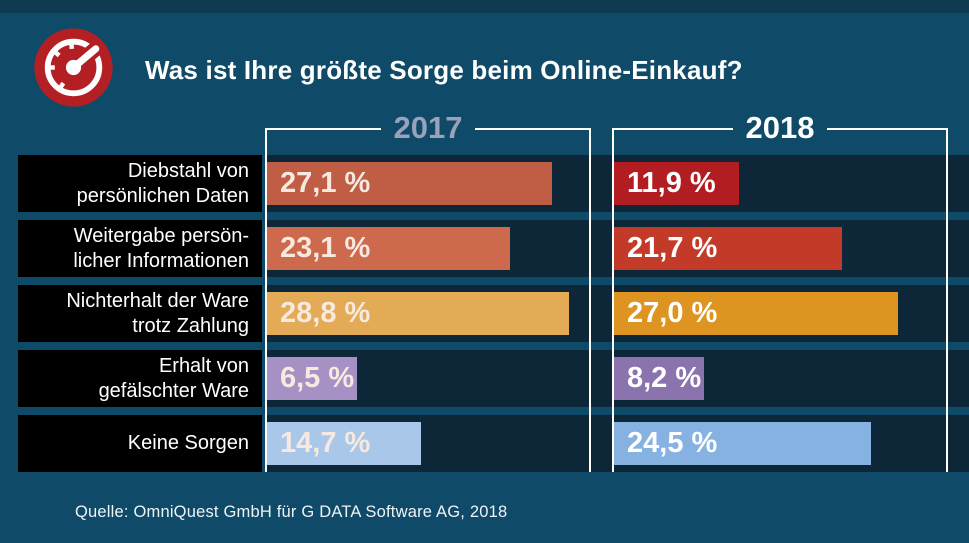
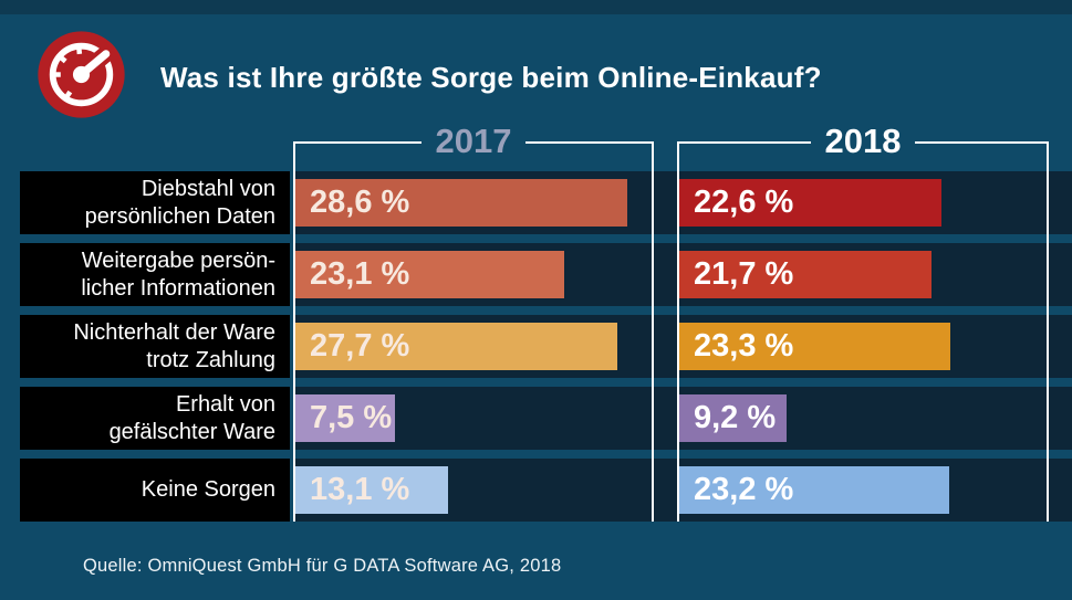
2017/Diebstahl von persönlichen Daten: 27,1 -> 28,6
2018/Diebstahl von persönlichen Daten: 11,9 -> 22,6
2017/Nichterhalt der Ware trotz Zahlung: 28,8 -> 27,7
2018/Nichterhalt der Ware trotz Zahlung: 27,0 -> 23,3
2017/Erhalt von gefälschter Ware: 6,5 -> 7,5
2018/Erhalt von gefälschter Ware: 8,2 -> 9,2
2017/Keine Sorgen: 14,7 -> 13,1
2018/Keine Sorgen: 24,5 -> 23,2
